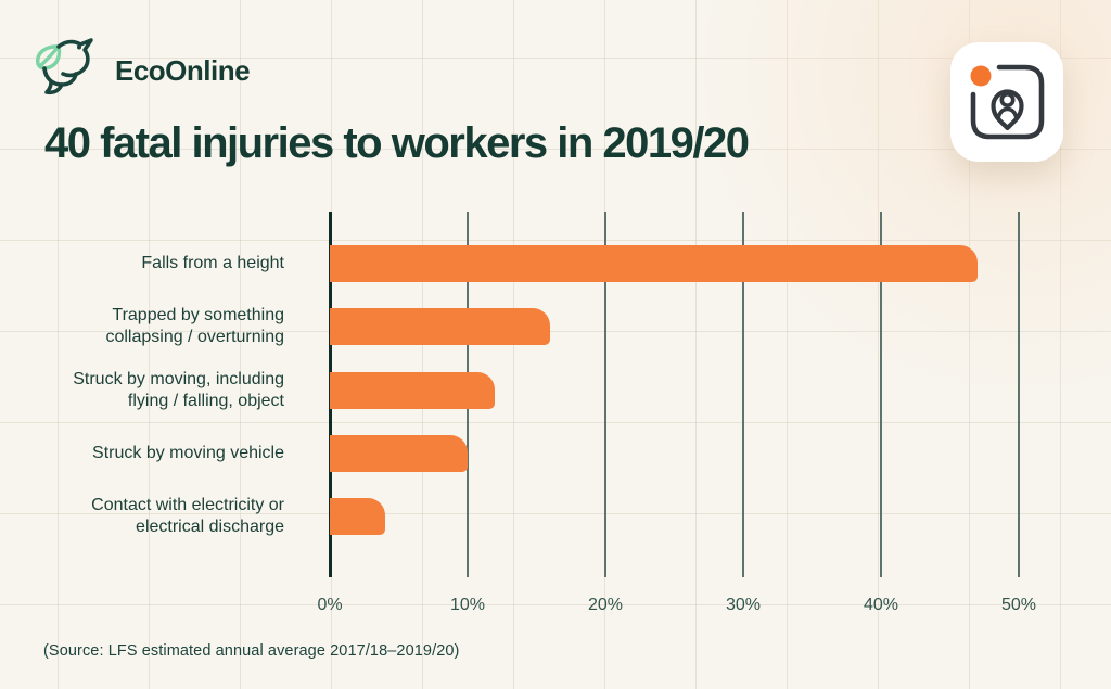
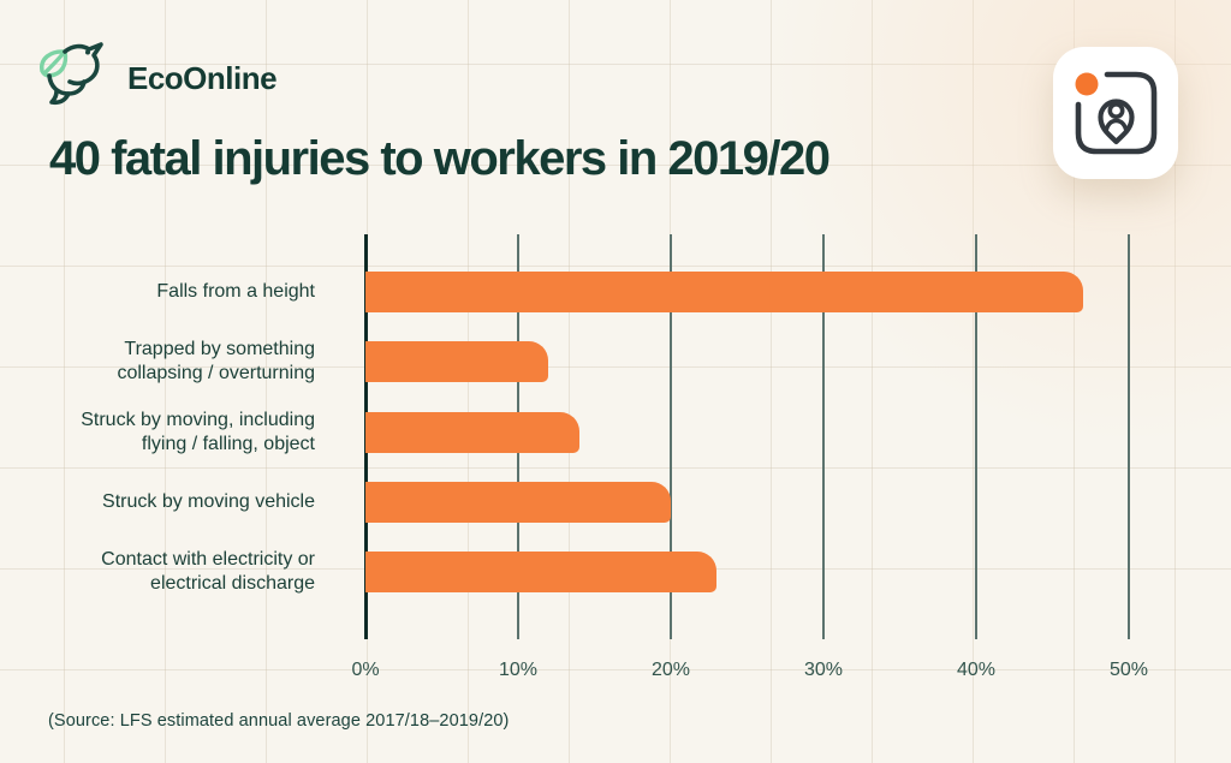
Trapped by something collapsing / overturning: 16% -> 12%
Struck by moving, including flying / falling, object: 12% -> 14%
Struck by moving vehicle: 10% -> 20%
Contact with electricity or electrical discharge: 4% -> 23%
